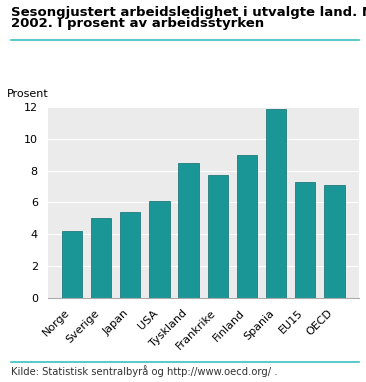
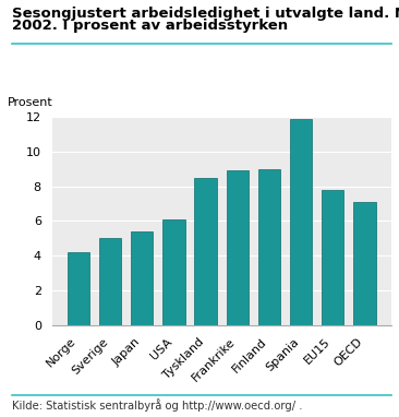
Frankrike: 7.7 -> 8.9
EU15: 7.3 -> 7.8
